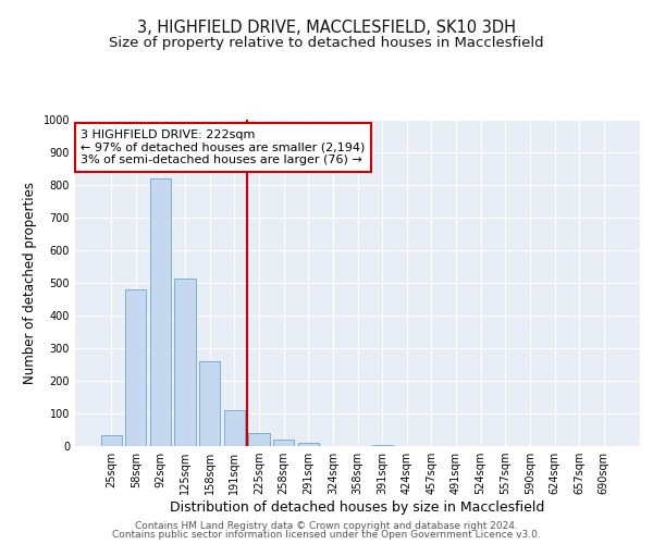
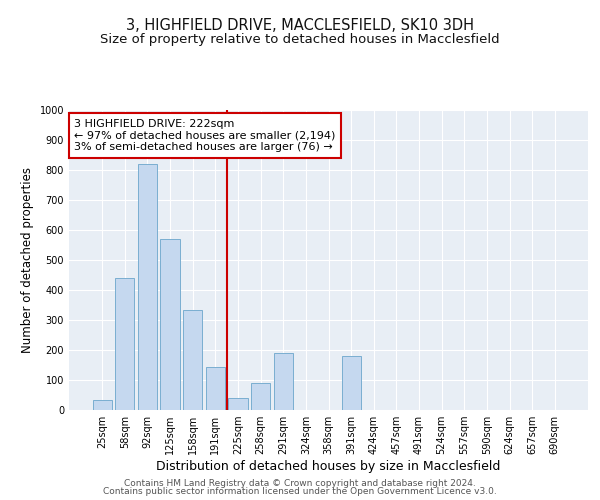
58sqm: 480 -> 440
125sqm: 515 -> 570
158sqm: 260 -> 335
191sqm: 110 -> 145
258sqm: 20 -> 90
291sqm: 10 -> 190
391sqm: 5 -> 180
